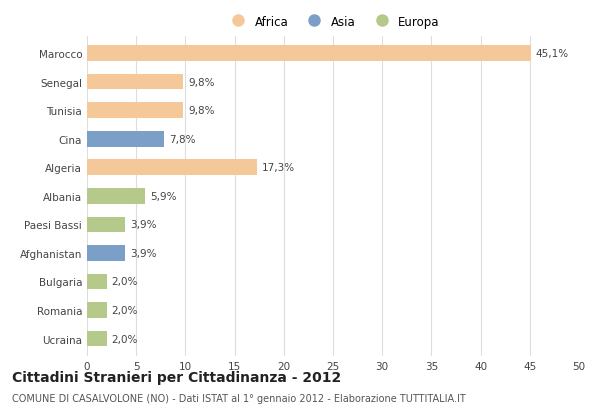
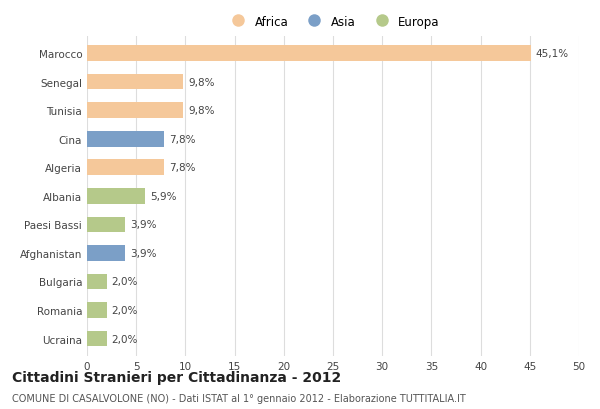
Algeria: 17,3% -> 7,8%
